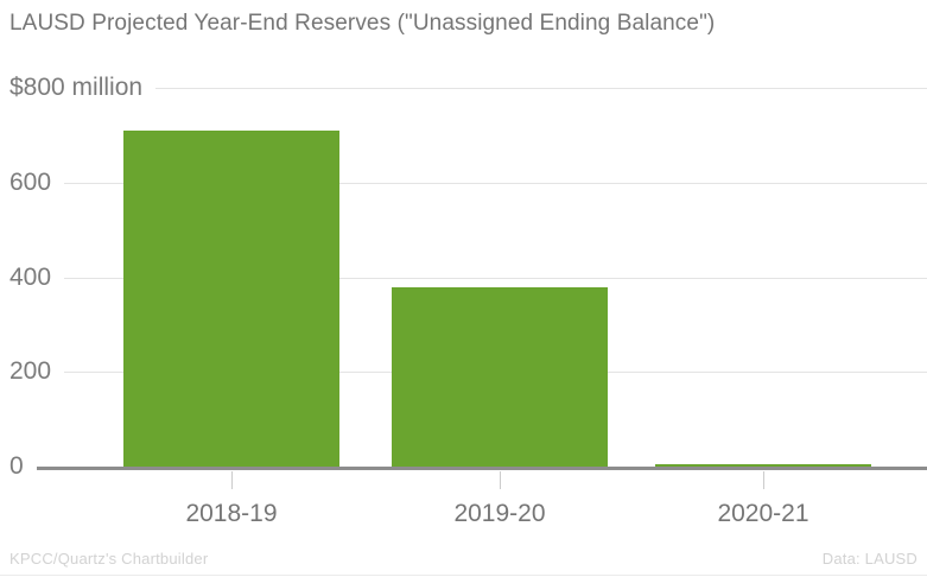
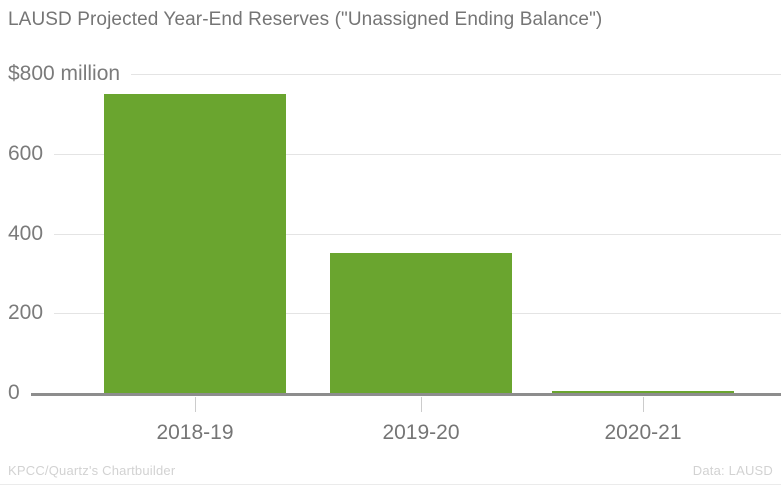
2018-19: 710 -> 750
2019-20: 380 -> 350
